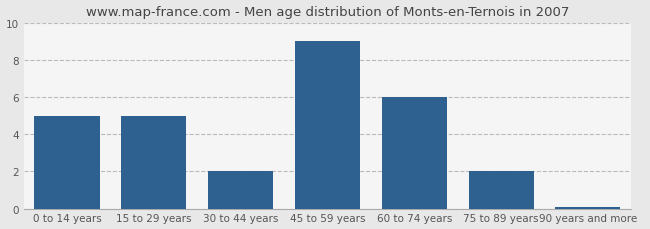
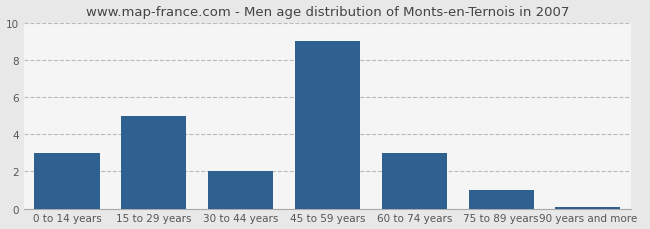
0 to 14 years: 5.0 -> 3.0
60 to 74 years: 6.0 -> 3.0
75 to 89 years: 2.0 -> 1.0
